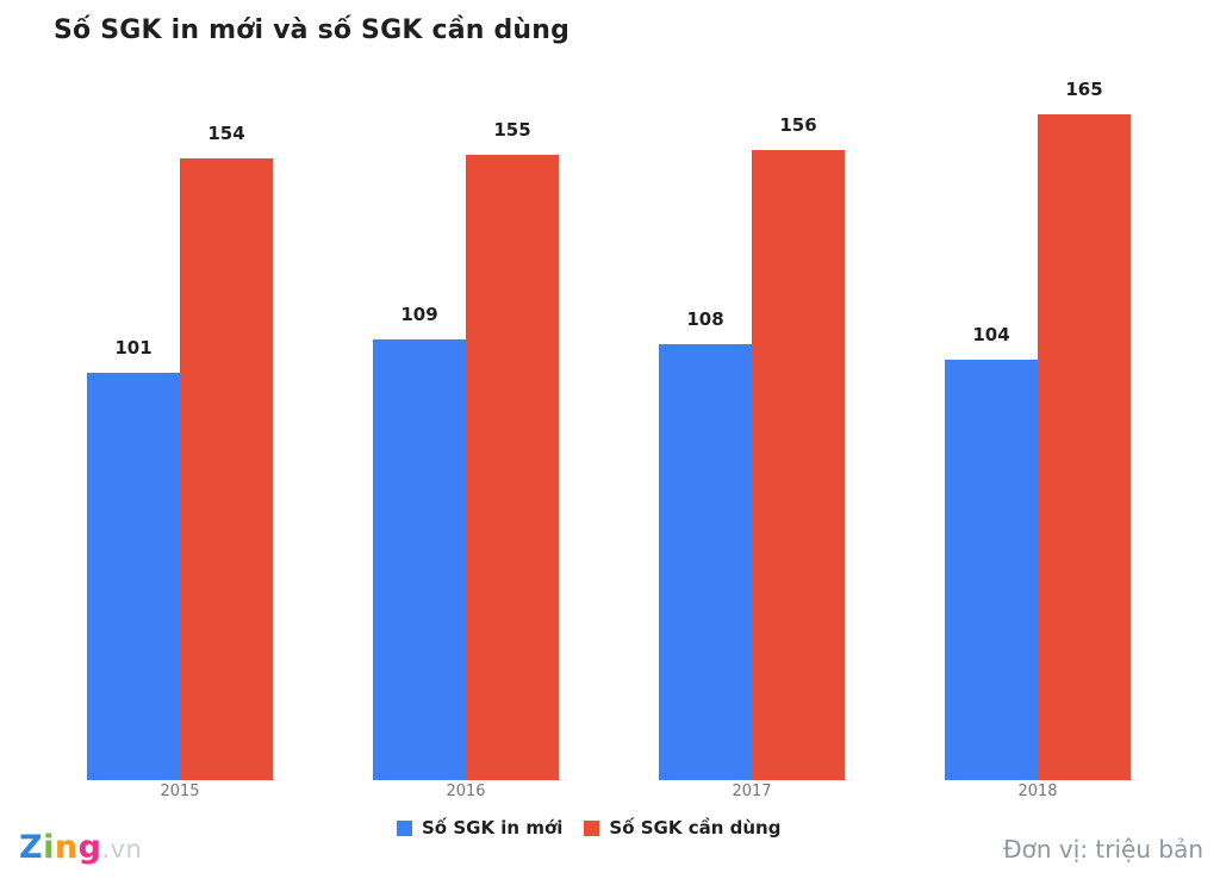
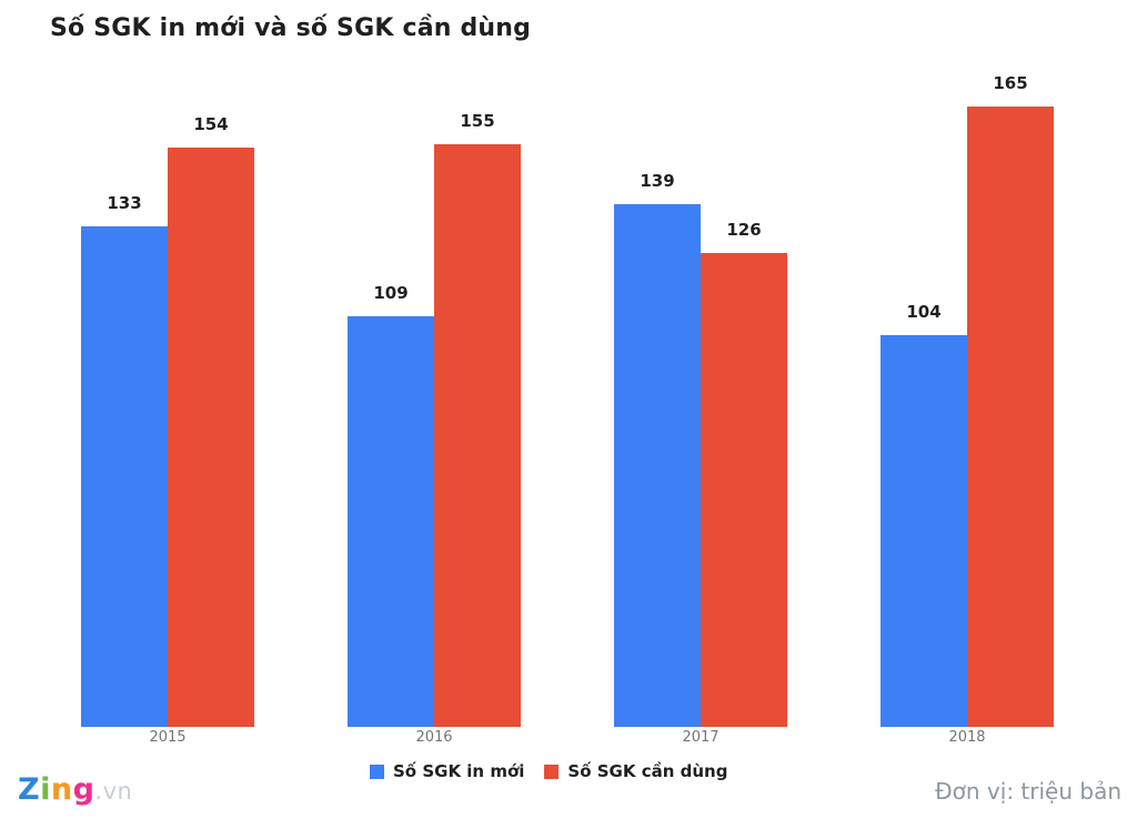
Số SGK in mới/2015: 101 -> 133
Số SGK in mới/2017: 108 -> 139
Số SGK cần dùng/2017: 156 -> 126
